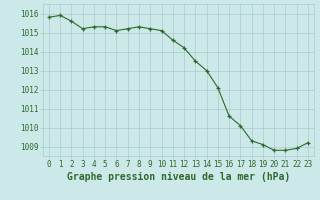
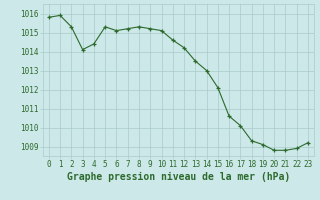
2: 1015.6 -> 1015.3
3: 1015.2 -> 1014.1
4: 1015.3 -> 1014.4
